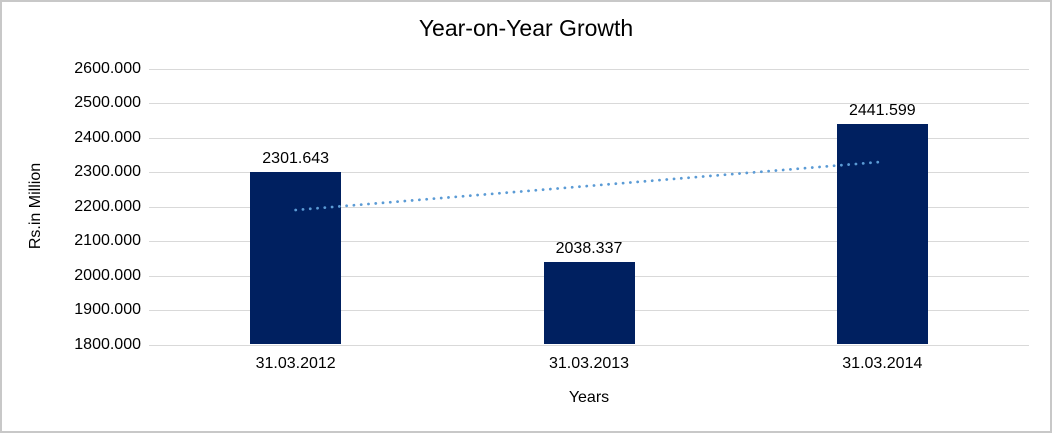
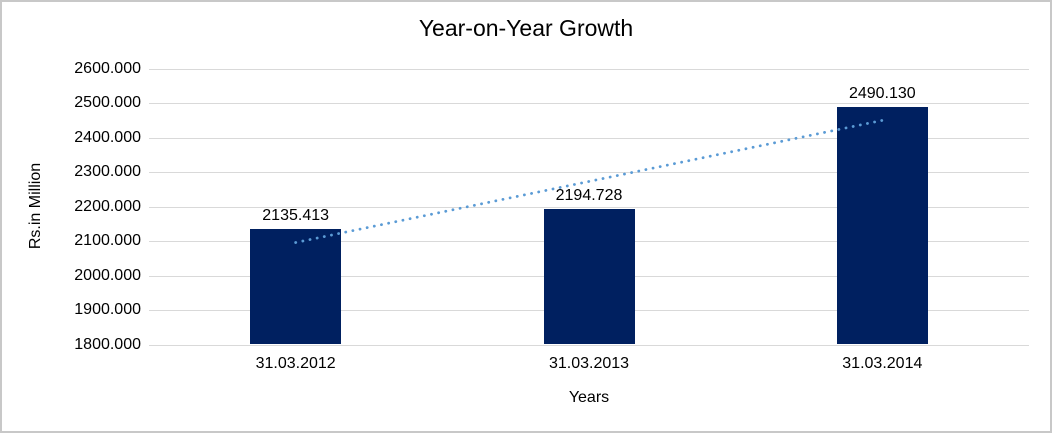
31.03.2012: 2301.643 -> 2135.413
31.03.2013: 2038.337 -> 2194.728
31.03.2014: 2441.599 -> 2490.130
